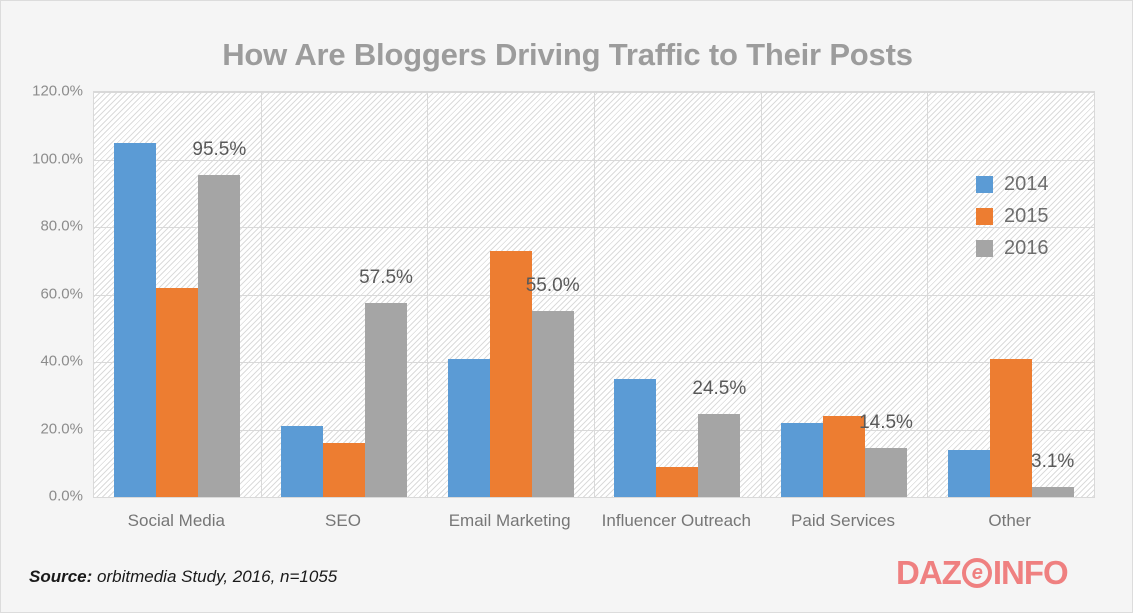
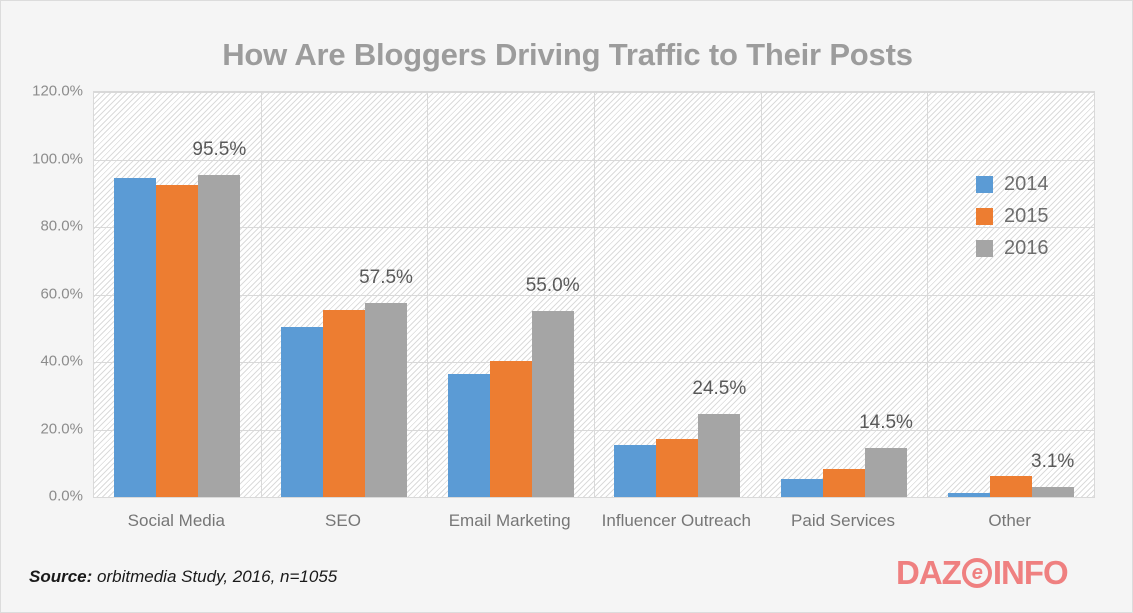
2014/Social Media: 105% -> 94%
2015/Social Media: 62% -> 92%
2014/SEO: 21% -> 50%
2015/SEO: 16% -> 55%
2014/Email Marketing: 41% -> 36%
2015/Email Marketing: 73% -> 40%
2014/Influencer Outreach: 35% -> 15%
2015/Influencer Outreach: 9% -> 17%
2014/Paid Services: 22% -> 5%
2015/Paid Services: 24% -> 8%
2014/Other: 14% -> 1%
2015/Other: 41% -> 6%
